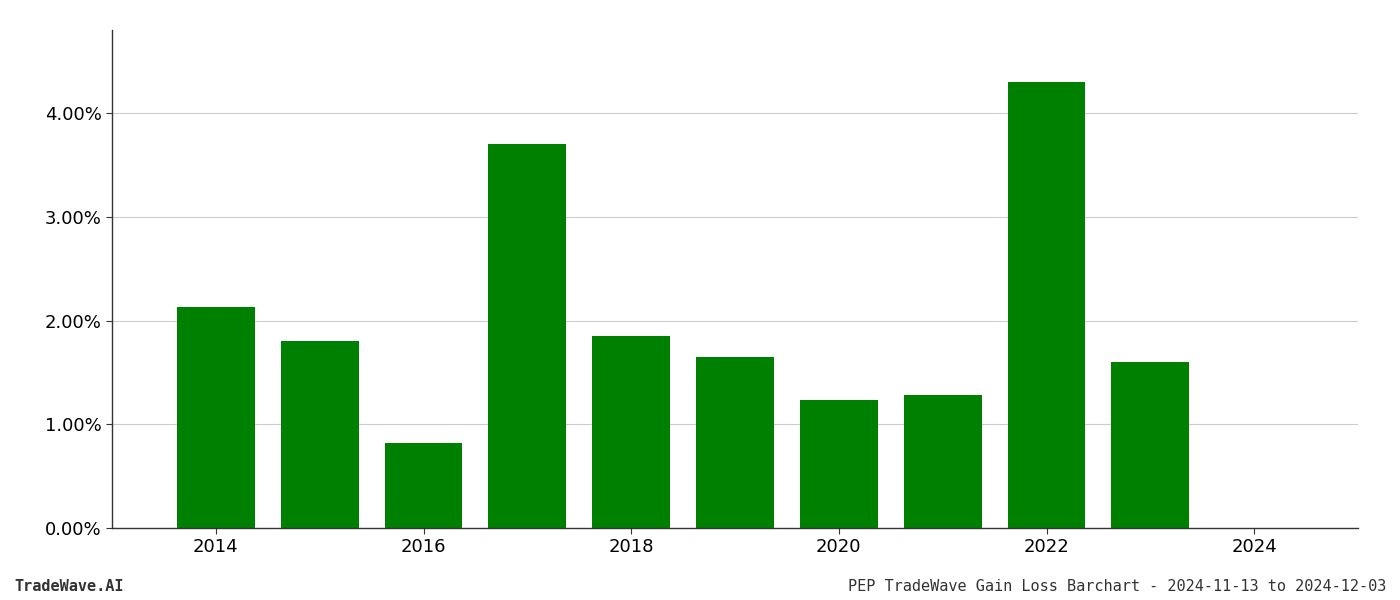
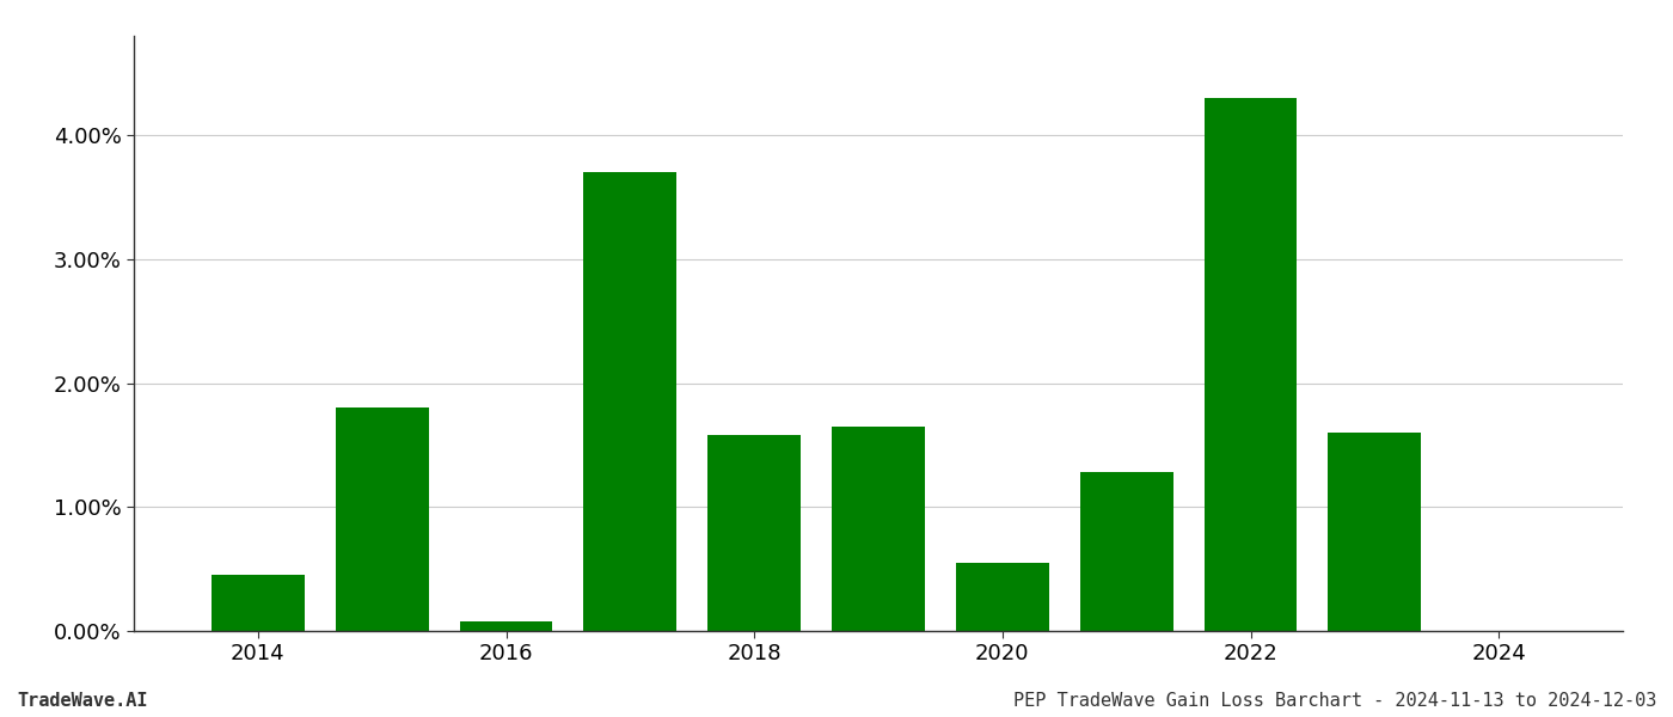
2014: 2.13% -> 0.45%
2016: 0.82% -> 0.08%
2018: 1.85% -> 1.58%
2020: 1.23% -> 0.55%
